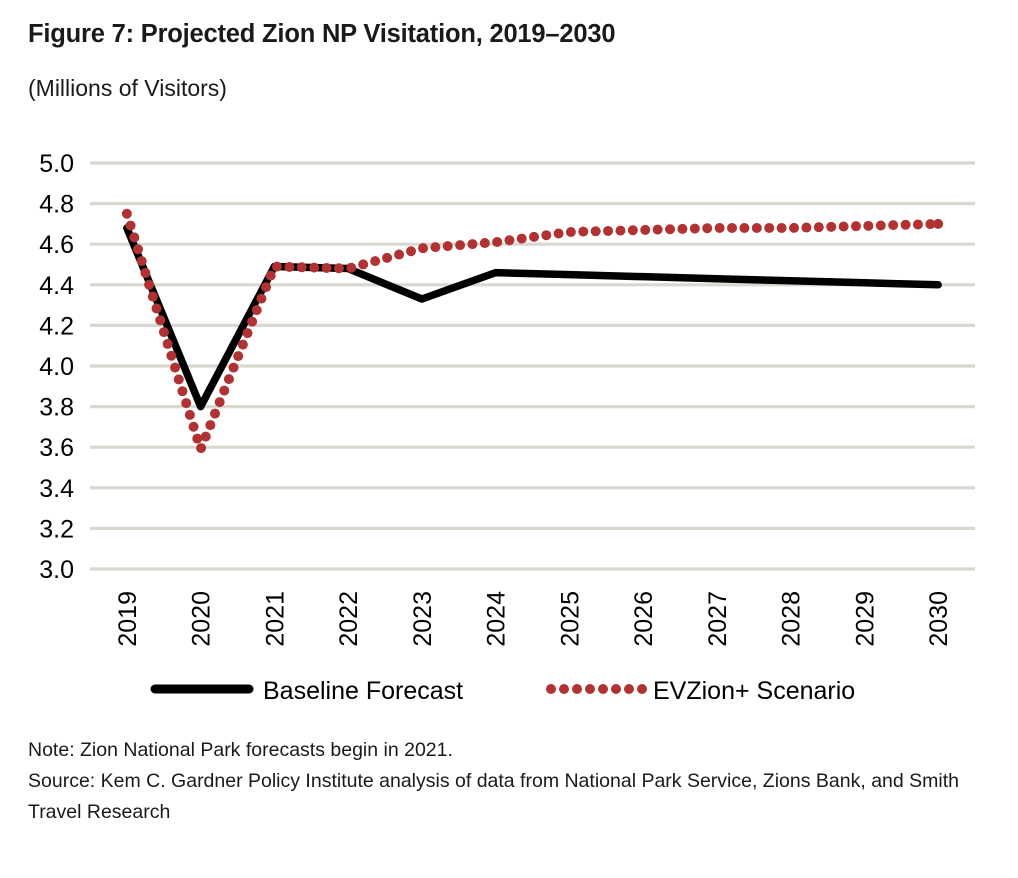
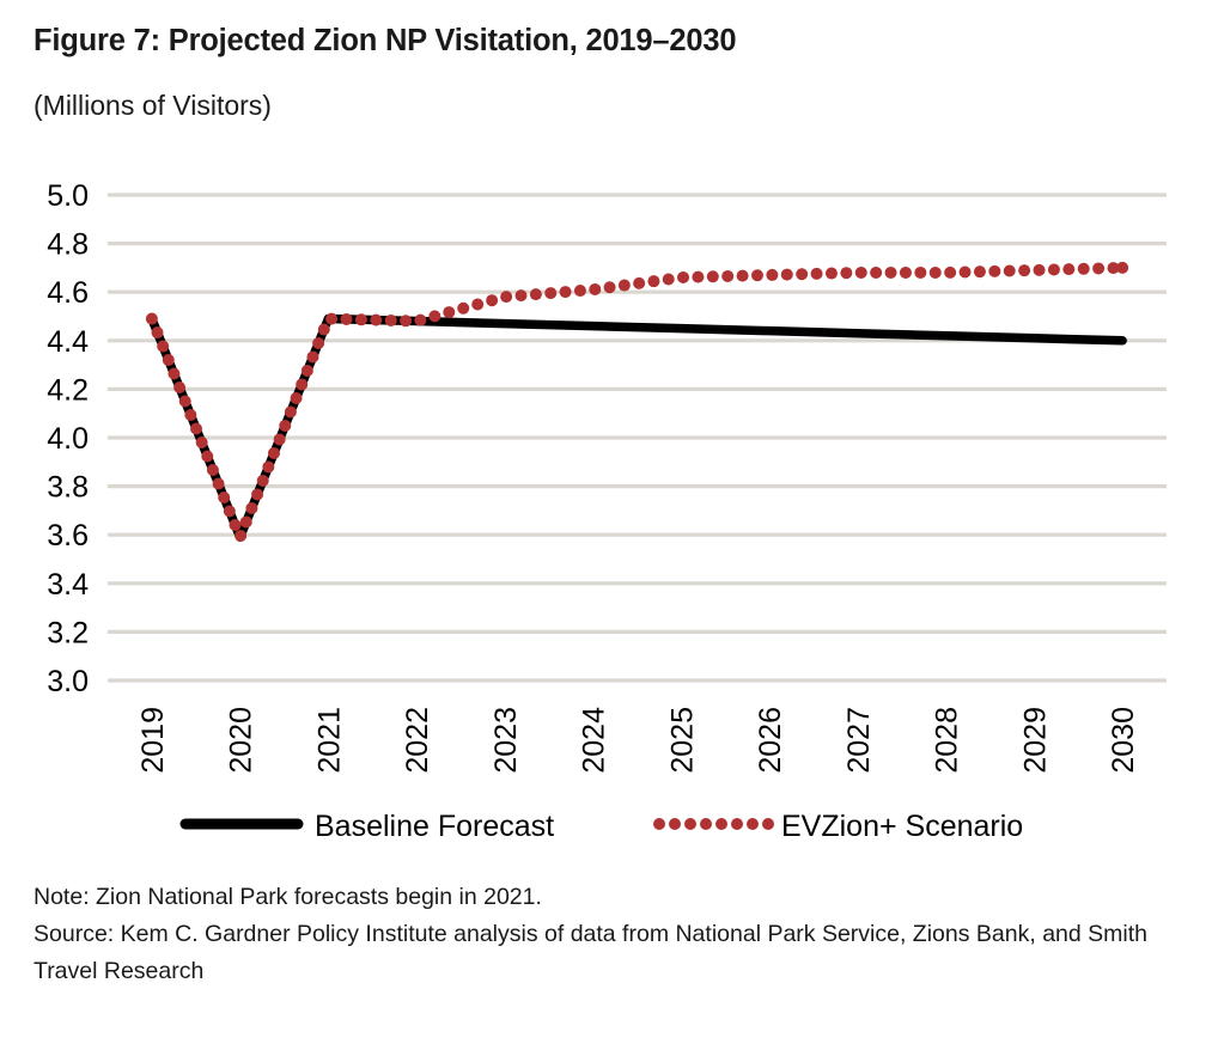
Baseline Forecast/2019: 4.68 -> 4.49
EVZion+ Scenario/2019: 4.75 -> 4.49
Baseline Forecast/2020: 3.80 -> 3.59
Baseline Forecast/2023: 4.33 -> 4.47
